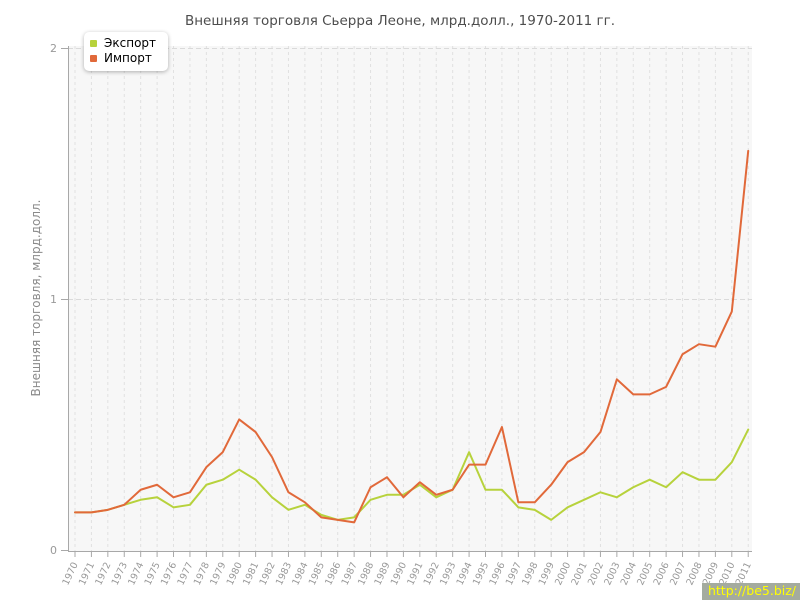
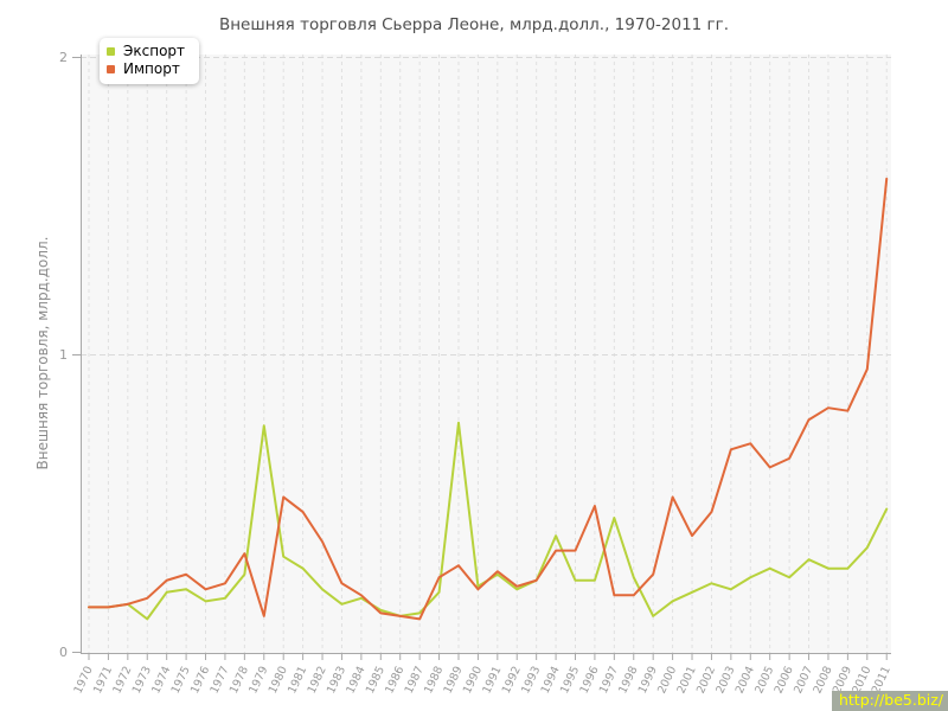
Экспорт/1973: 0.18 -> 0.11
Экспорт/1979: 0.28 -> 0.76
Импорт/1979: 0.39 -> 0.12
Экспорт/1989: 0.22 -> 0.77
Экспорт/1997: 0.17 -> 0.45
Экспорт/1998: 0.16 -> 0.25
Импорт/2000: 0.35 -> 0.52
Импорт/2004: 0.62 -> 0.70
